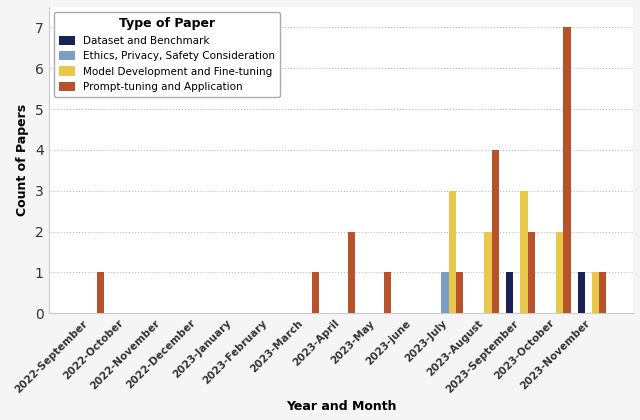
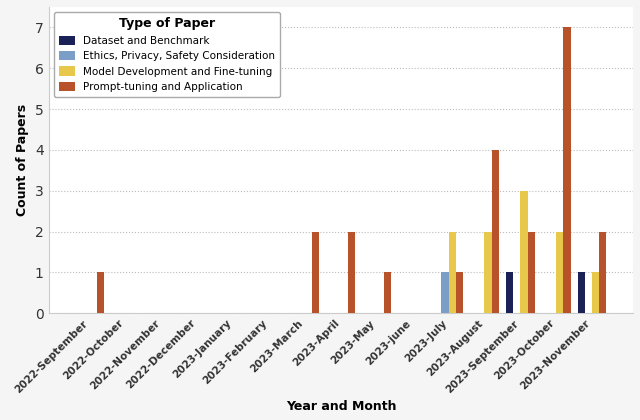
Prompt-tuning and Application/2023-March: 1 -> 2
Model Development and Fine-tuning/2023-July: 3 -> 2
Prompt-tuning and Application/2023-November: 1 -> 2
